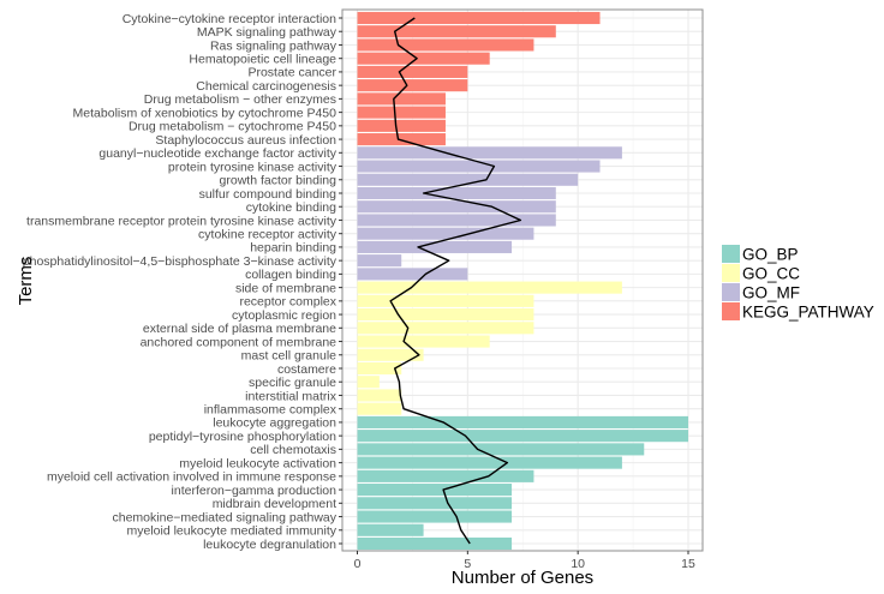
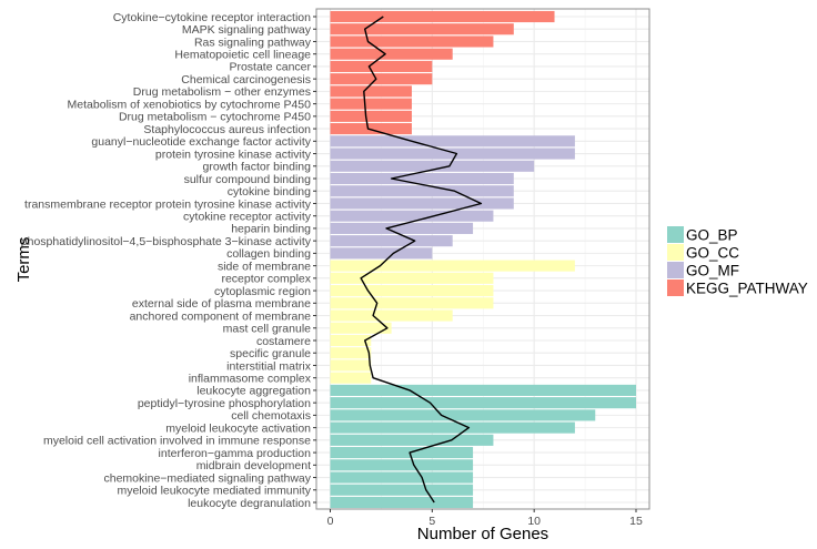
protein tyrosine kinase activity: 11 -> 12
phosphatidylinositol−4,5−bisphosphate 3−kinase activity: 2 -> 6
specific granule: 1 -> 2
myeloid leukocyte mediated immunity: 3 -> 7
